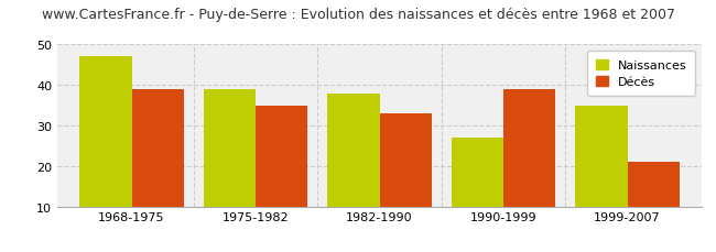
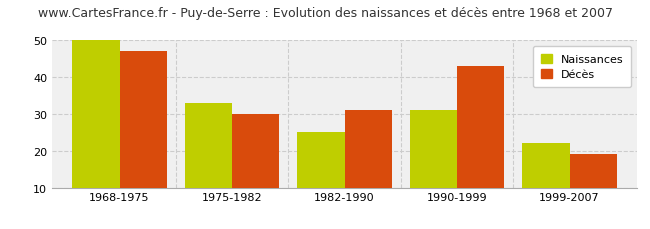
Naissances/1968-1975: 47 -> 50
Décès/1968-1975: 39 -> 47
Naissances/1975-1982: 39 -> 33
Décès/1975-1982: 35 -> 30
Naissances/1982-1990: 38 -> 25
Décès/1982-1990: 33 -> 31
Naissances/1990-1999: 27 -> 31
Décès/1990-1999: 39 -> 43
Naissances/1999-2007: 35 -> 22
Décès/1999-2007: 21 -> 19
